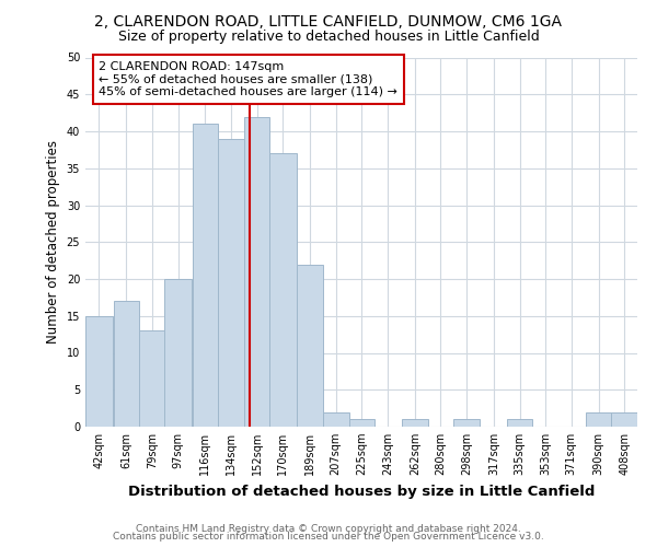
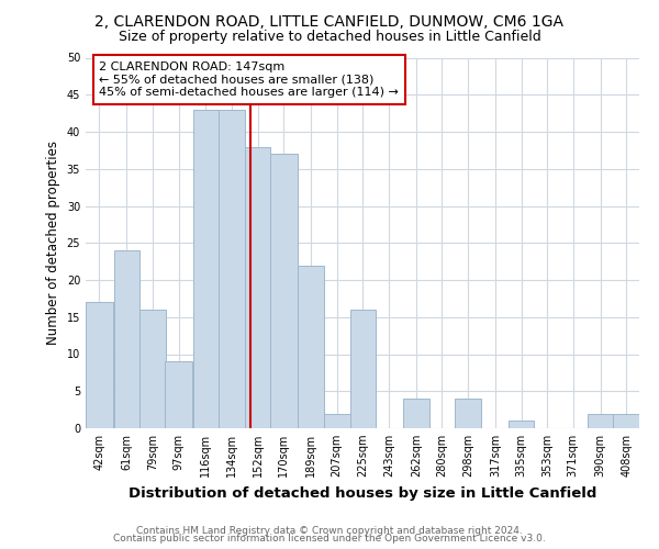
42sqm: 15 -> 17
61sqm: 17 -> 24
79sqm: 13 -> 16
97sqm: 20 -> 9
116sqm: 41 -> 43
134sqm: 39 -> 43
152sqm: 42 -> 38
225sqm: 1 -> 16
262sqm: 1 -> 4
298sqm: 1 -> 4
